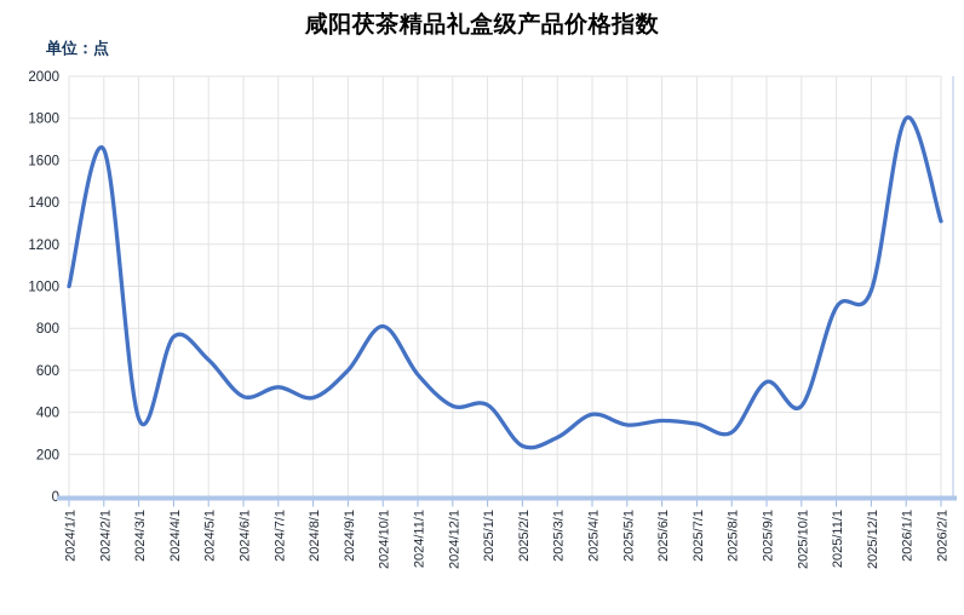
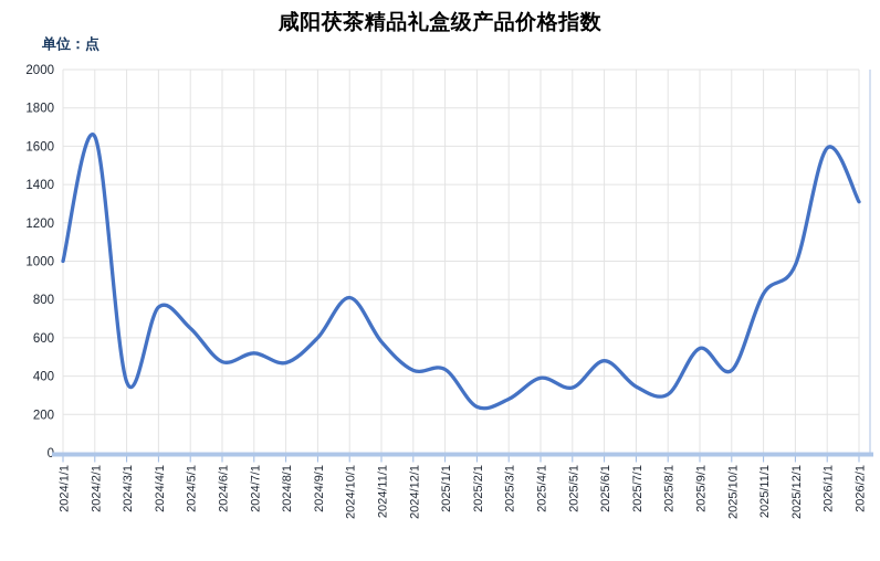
2025/6/1: 360 -> 480
2025/11/1: 900 -> 830
2026/1/1: 1800 -> 1590
